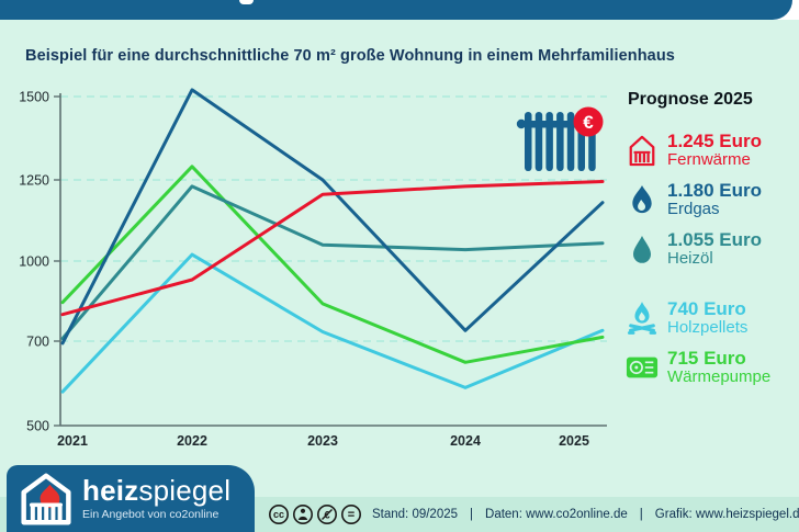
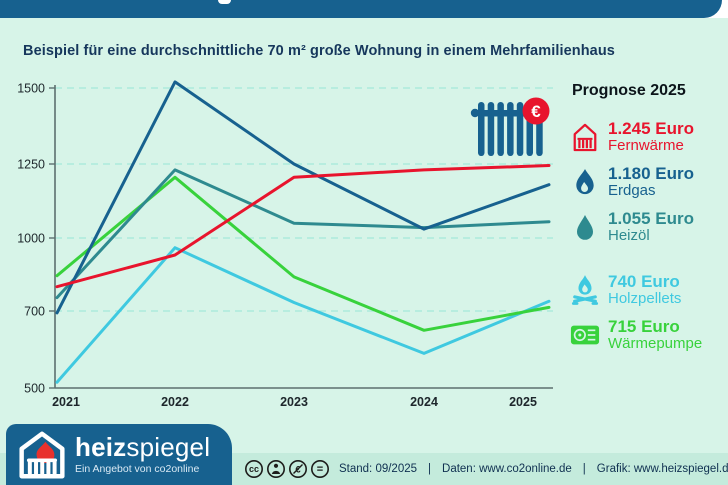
Heizöl/2021: 710 -> 760
Holzpellets/2021: 580 -> 520
Holzpellets/2022: 1020 -> 960
Wärmepumpe/2022: 1290 -> 1200
Erdgas/2024: 740 -> 1030
